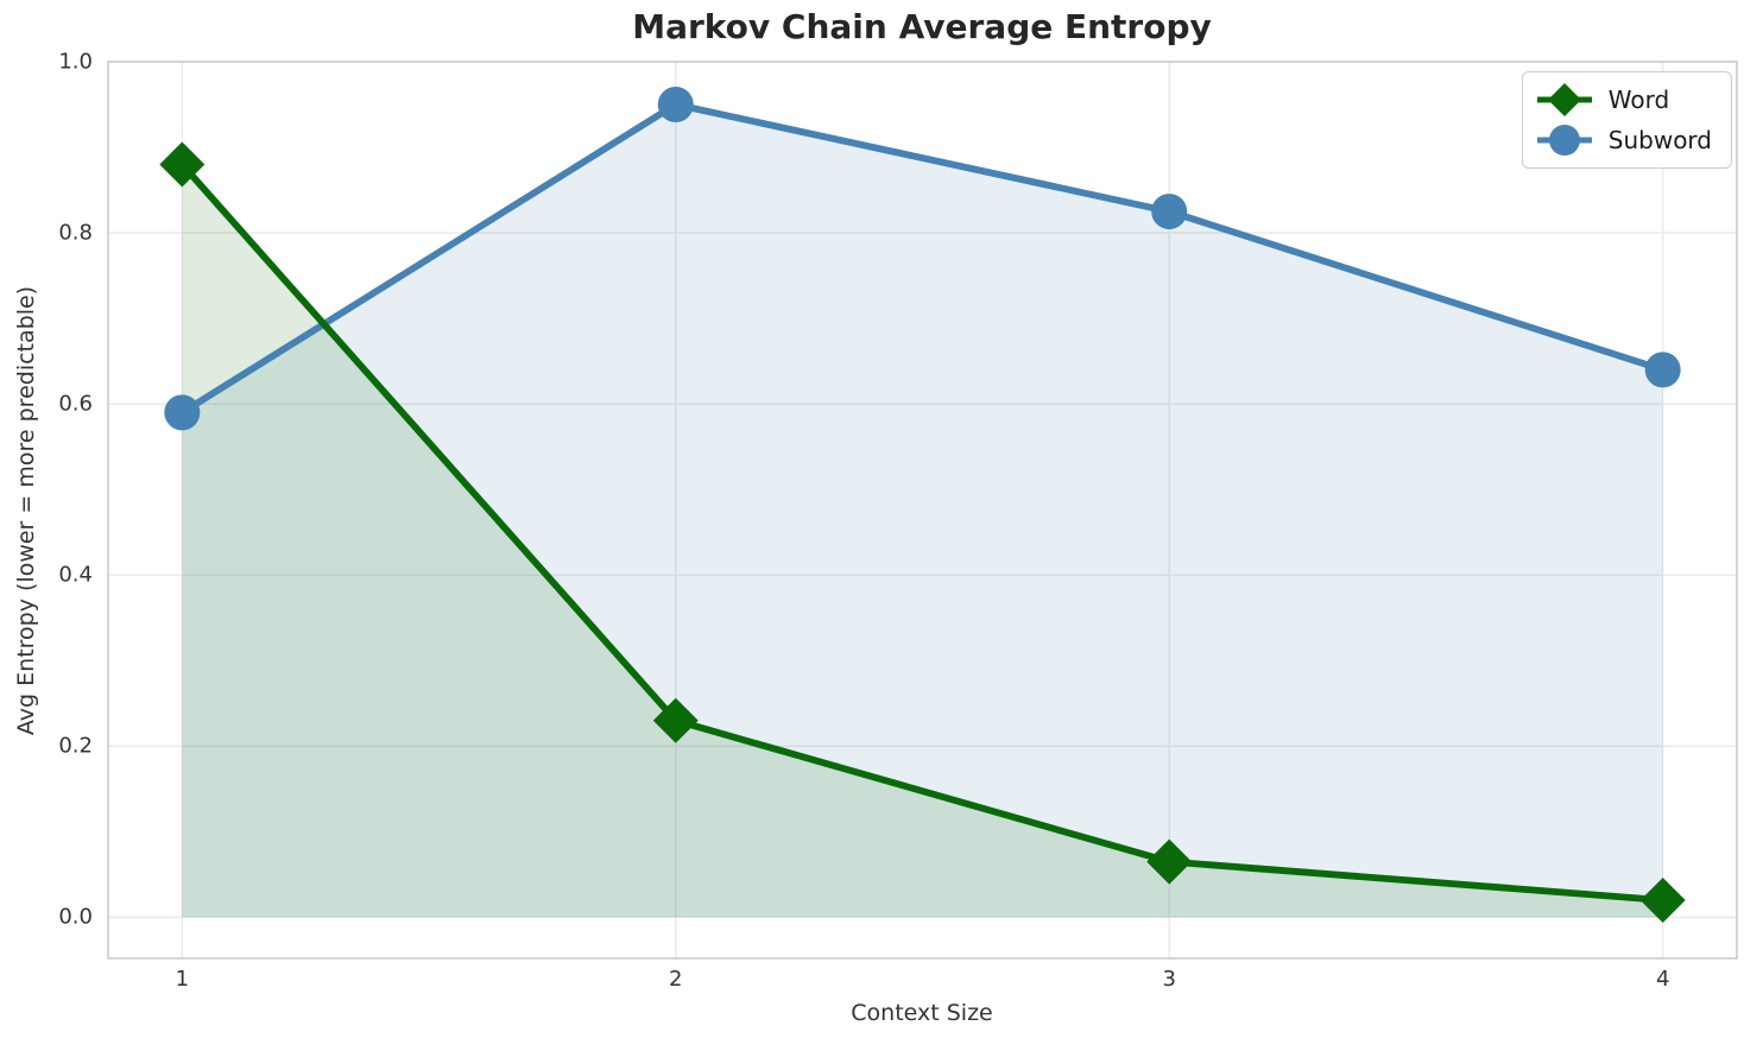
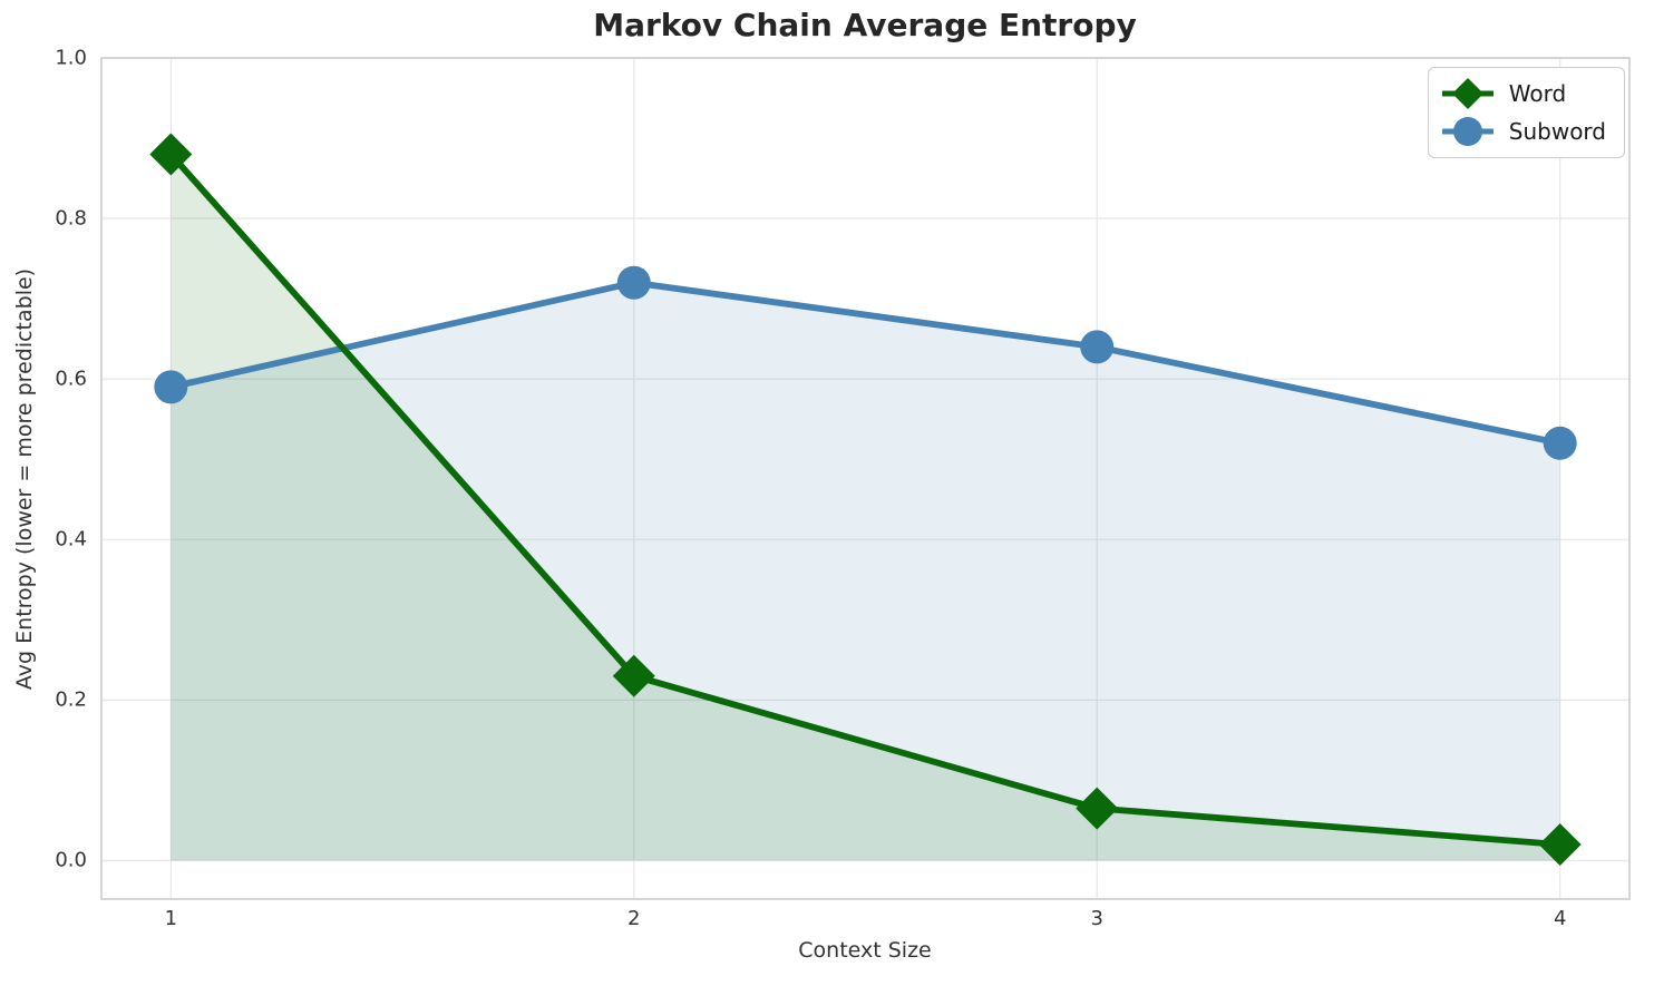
Subword/2: 0.95 -> 0.72
Subword/3: 0.82 -> 0.64
Subword/4: 0.64 -> 0.52
